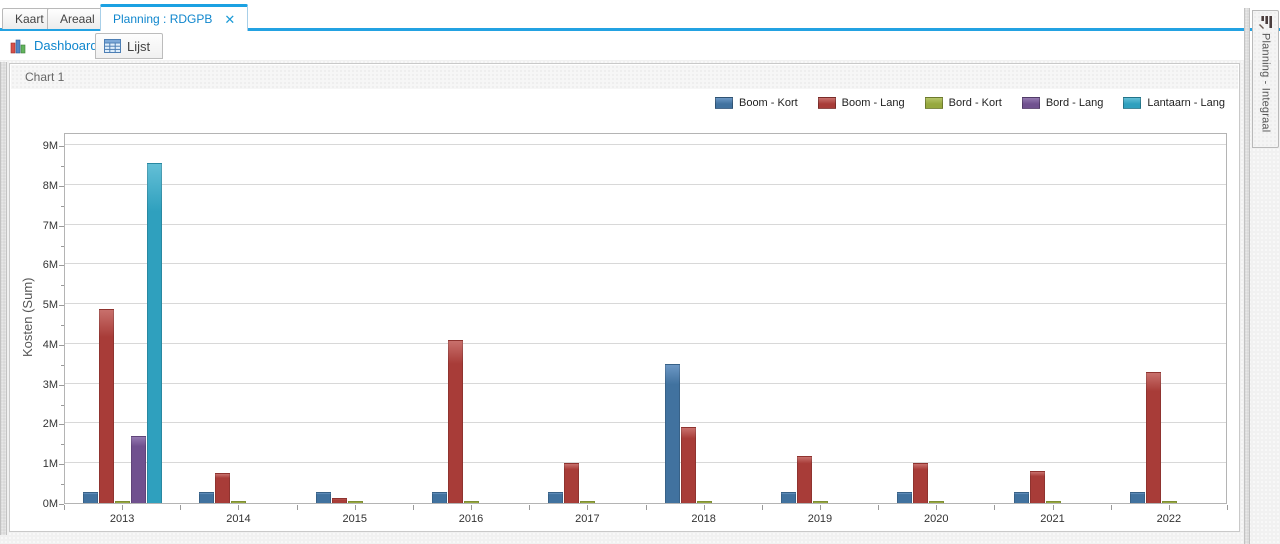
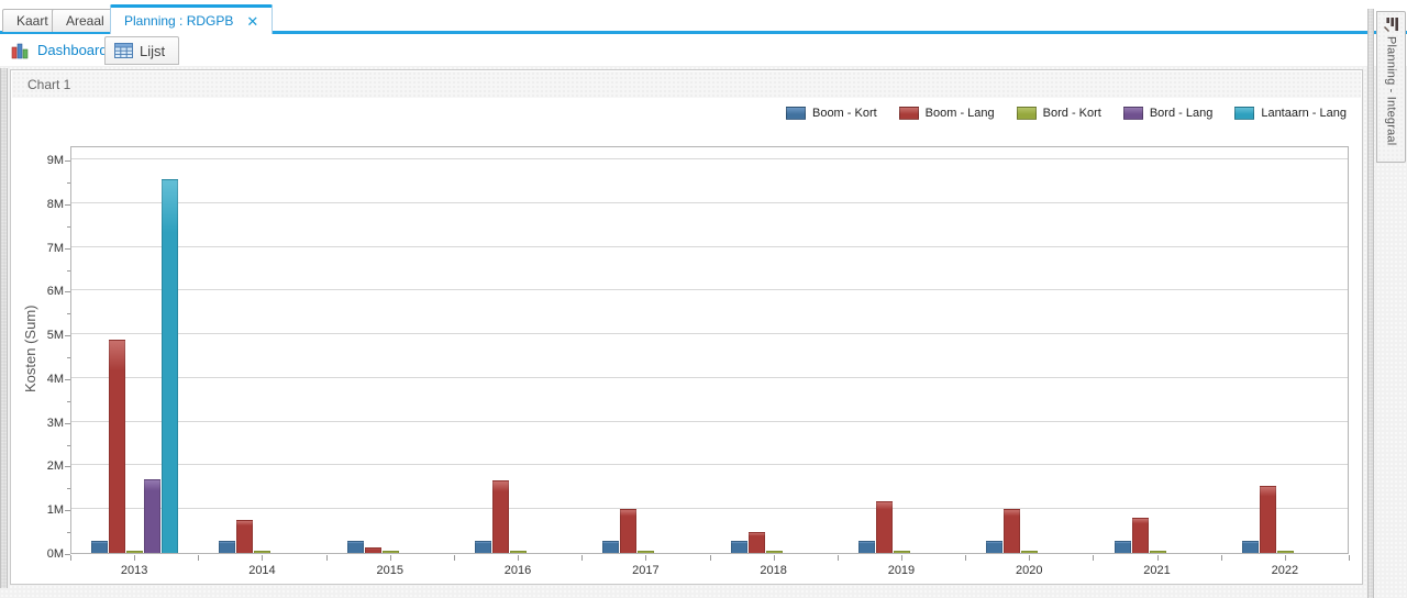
Boom - Lang/2016: 4.1M -> 1.6M
Boom - Kort/2018: 3.5M -> 0.3M
Boom - Lang/2018: 1.9M -> 0.5M
Boom - Lang/2022: 3.3M -> 1.5M
